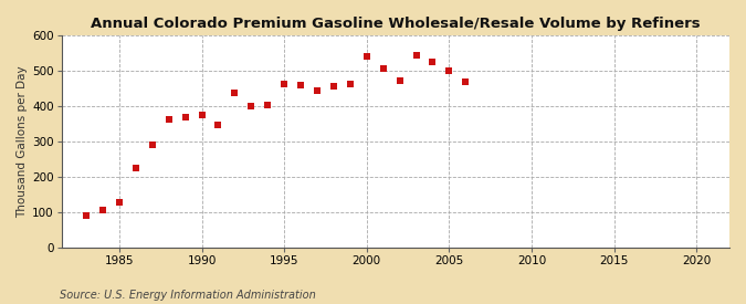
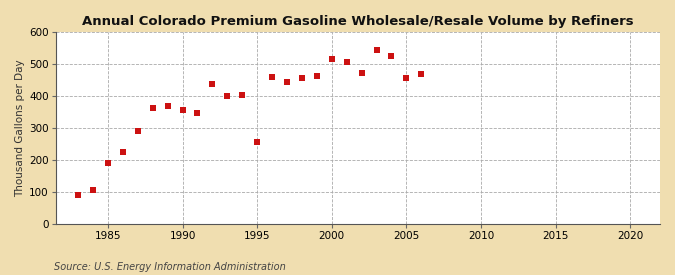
1985: 128 -> 190
1990: 375 -> 355
1995: 462 -> 255
2000: 541 -> 515
2005: 499 -> 455
